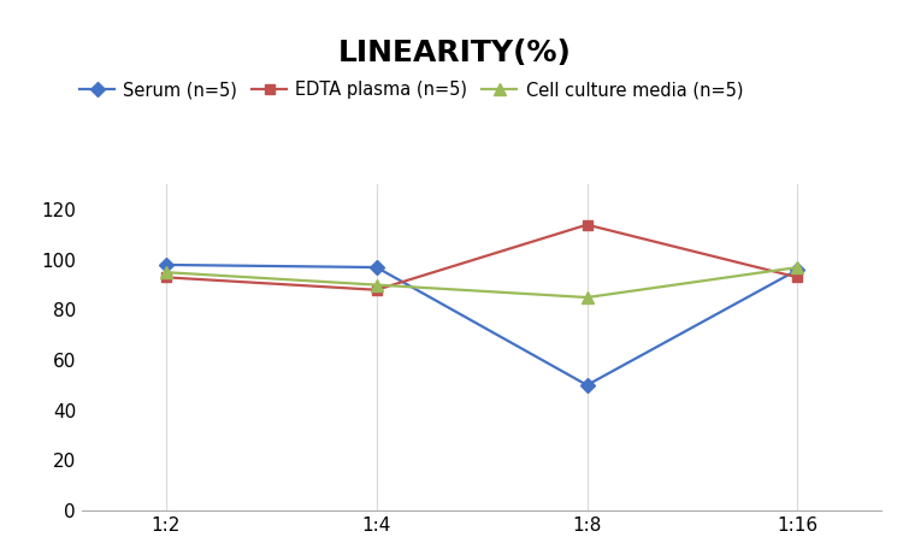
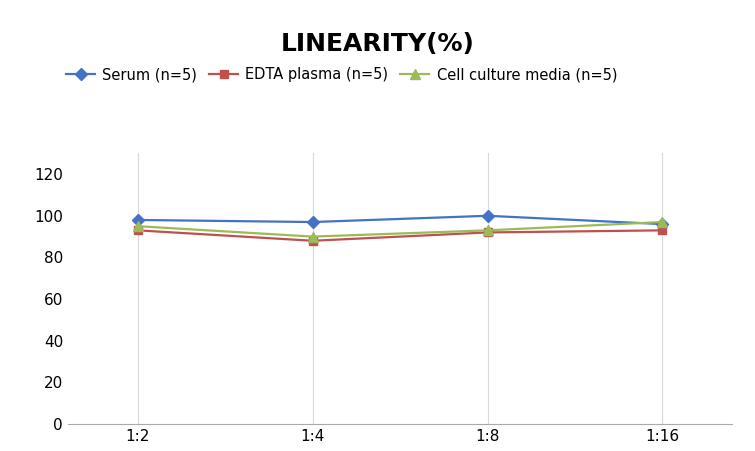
Serum (n=5)/1:8: 50 -> 100
EDTA plasma (n=5)/1:8: 114 -> 92
Cell culture media (n=5)/1:8: 85 -> 93
